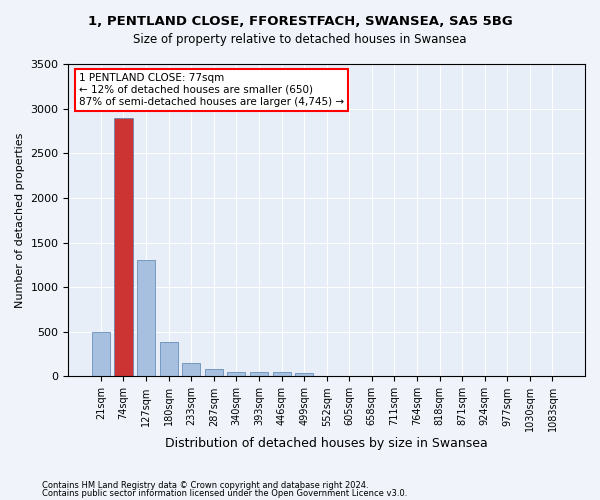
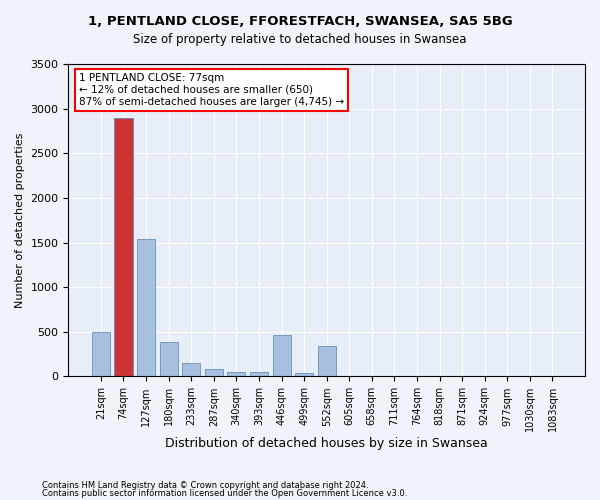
127sqm: 1300 -> 1540
446sqm: 40 -> 460
552sqm: 0 -> 340
